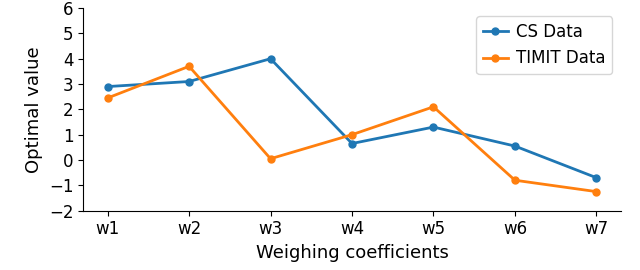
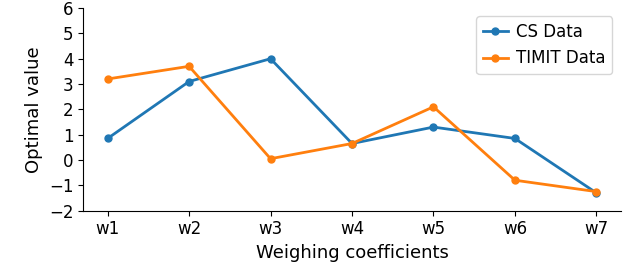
CS Data/w1: 2.90 -> 0.85
TIMIT Data/w1: 2.45 -> 3.20
TIMIT Data/w4: 1.00 -> 0.65
CS Data/w6: 0.55 -> 0.85
CS Data/w7: -0.70 -> -1.30
